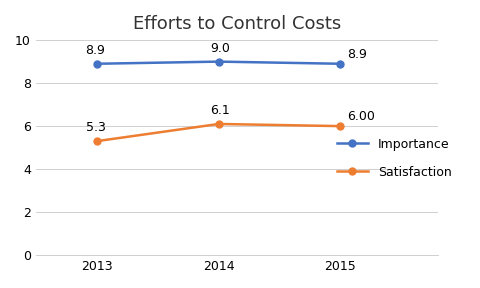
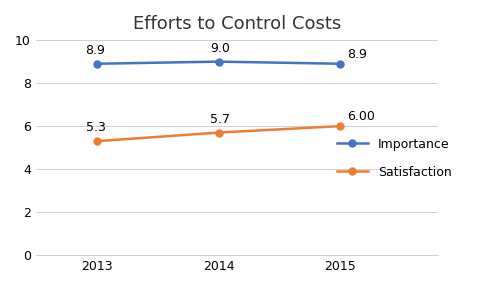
Satisfaction/2014: 6.1 -> 5.7
